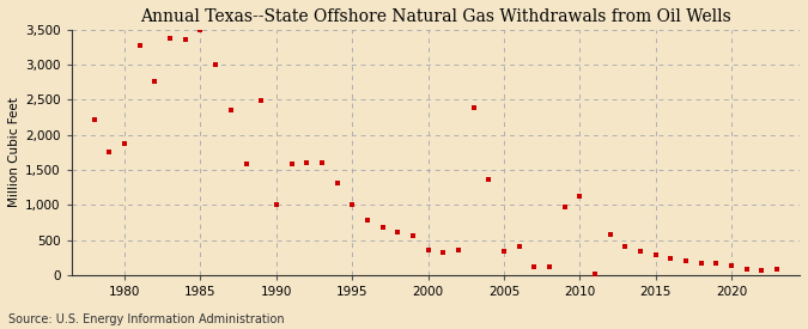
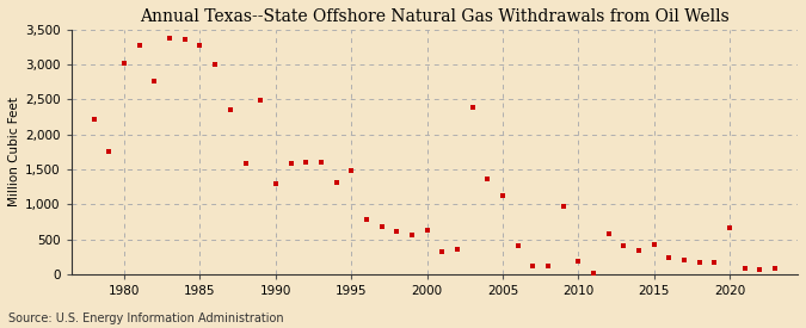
1980: 1,870 -> 3,020
1985: 3,490 -> 3,280
1990: 1,000 -> 1,300
1995: 1,010 -> 1,480
2000: 360 -> 620
2005: 330 -> 1,120
2010: 1,120 -> 180
2015: 280 -> 420
2020: 130 -> 660
